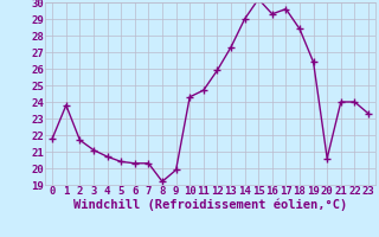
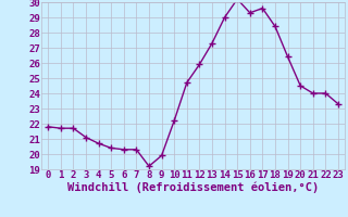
1: 23.8 -> 21.7
10: 24.3 -> 22.2
20: 20.6 -> 24.5
